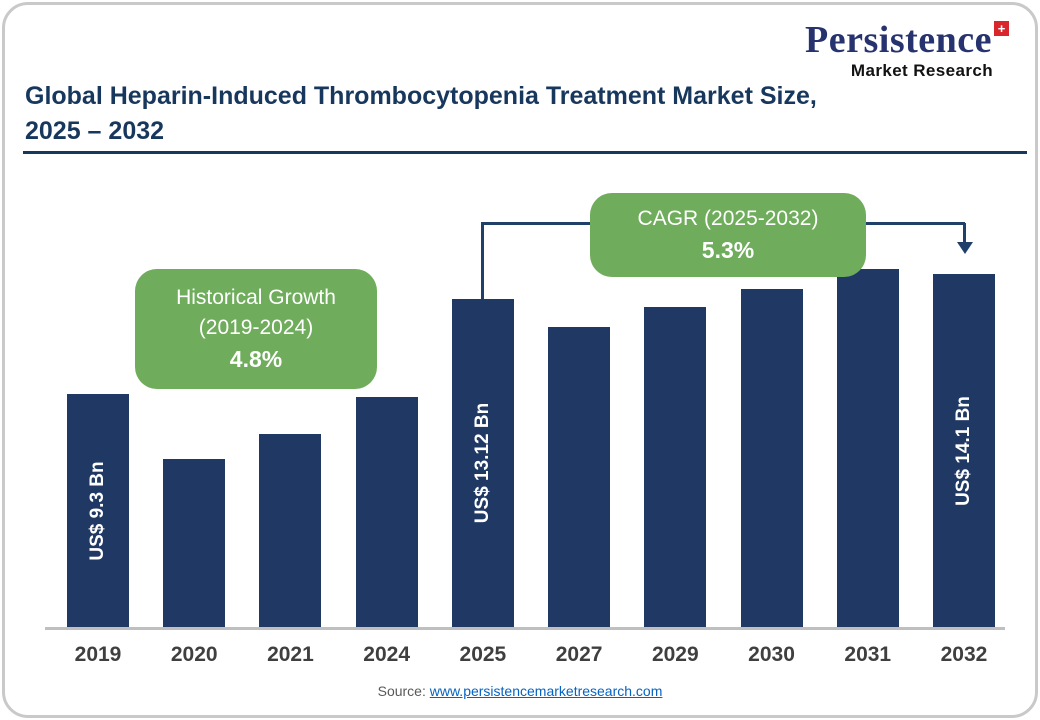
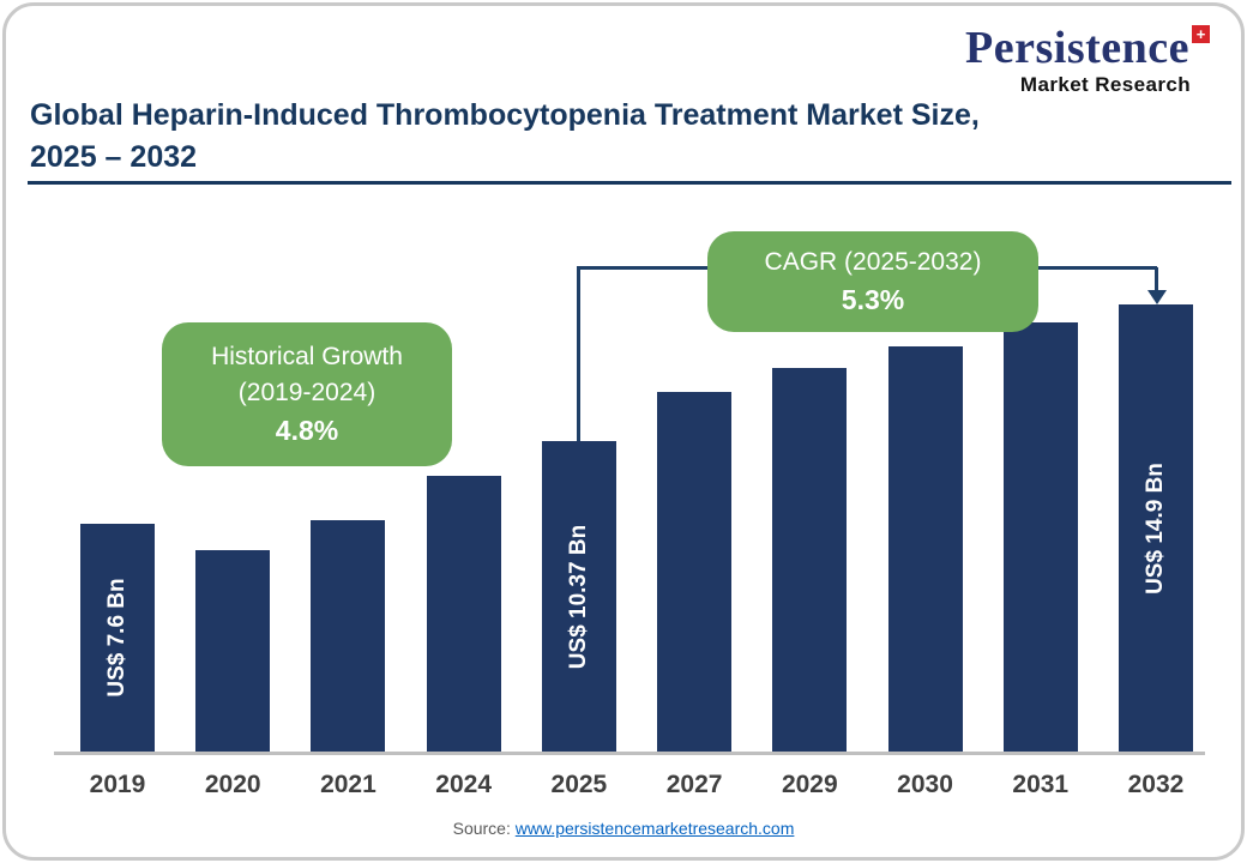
2019: 9.3 -> 7.6
2025: 13.12 -> 10.37
2032: 14.1 -> 14.9
